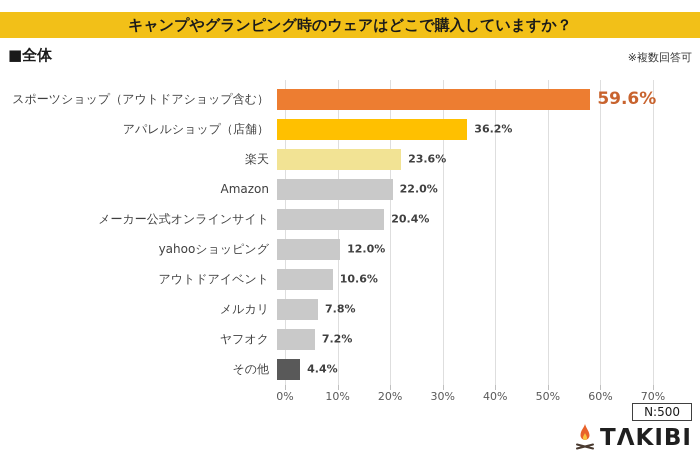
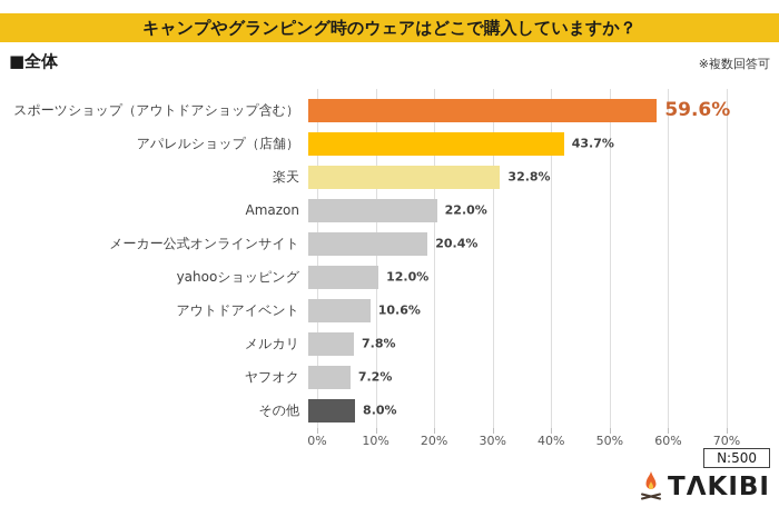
アパレルショップ（店舗）: 36.2% -> 43.7%
楽天: 23.6% -> 32.8%
その他: 4.4% -> 8.0%
